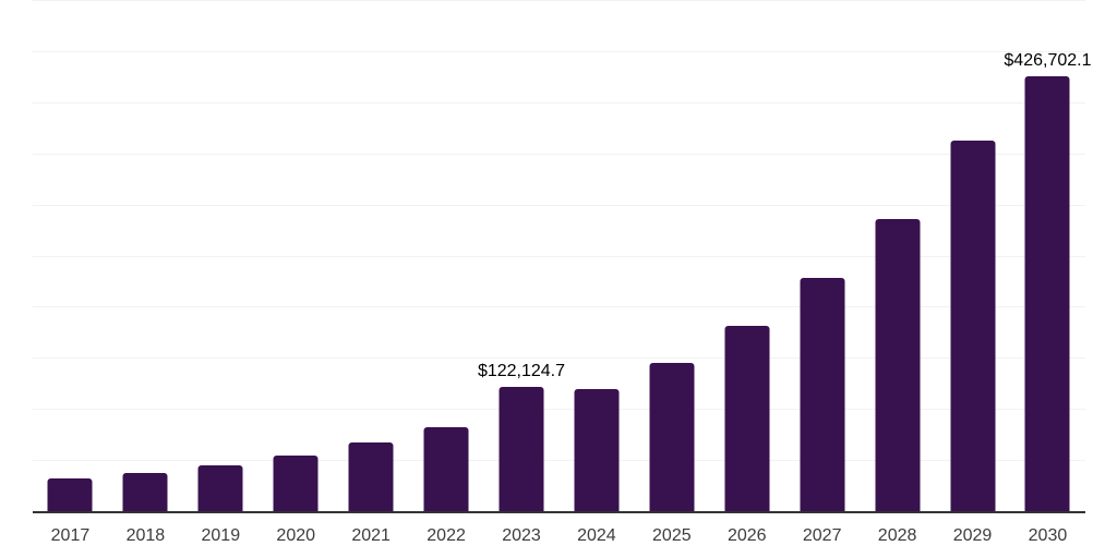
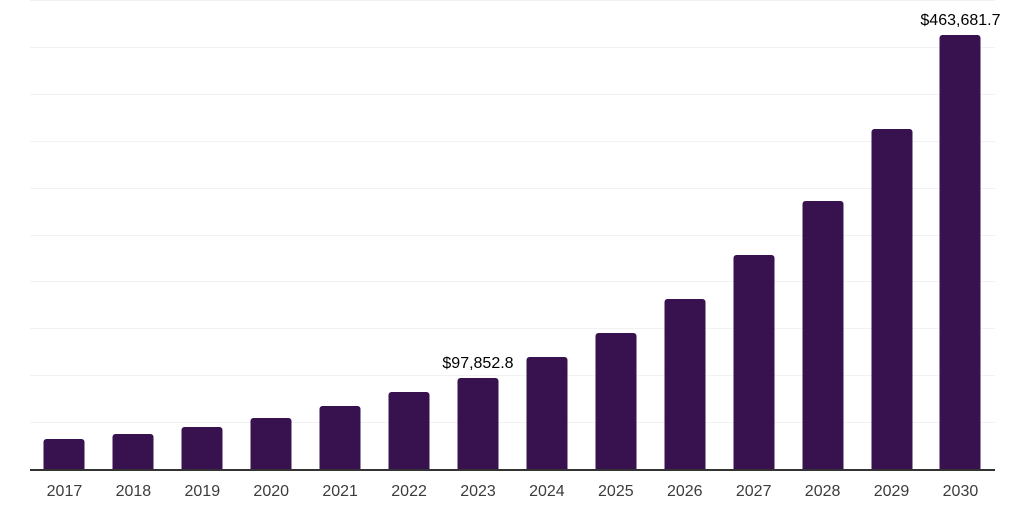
2023: $122,124.7 -> $97,852.8
2030: $426,702.1 -> $463,681.7
